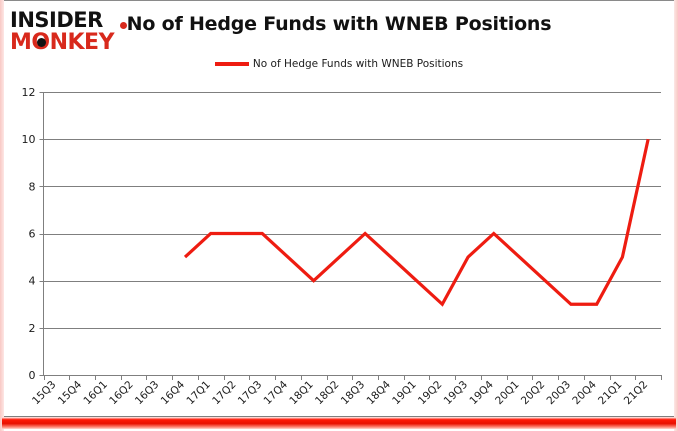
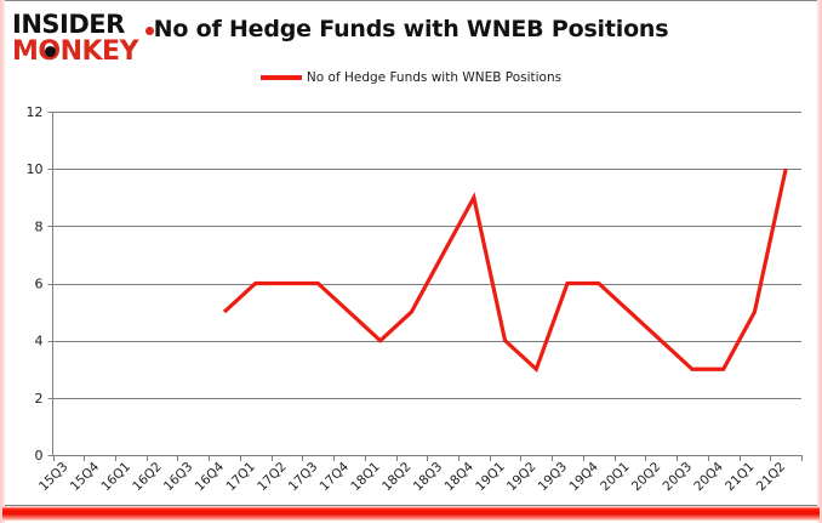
18Q3: 6 -> 7
18Q4: 5 -> 9
19Q3: 5 -> 6
